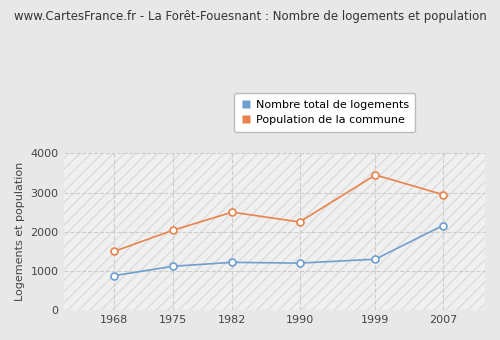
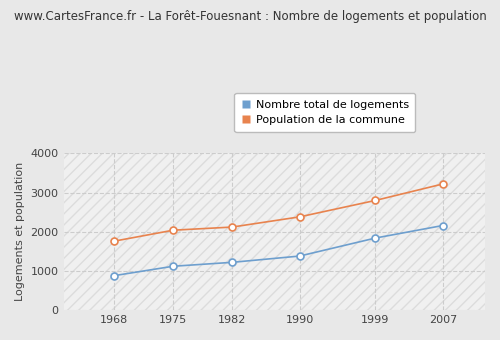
Population de la commune/1968: 1500 -> 1760
Population de la commune/1982: 2500 -> 2120
Nombre total de logements/1990: 1200 -> 1380
Population de la commune/1990: 2250 -> 2380
Nombre total de logements/1999: 1300 -> 1840
Population de la commune/1999: 3450 -> 2800
Population de la commune/2007: 2950 -> 3220
